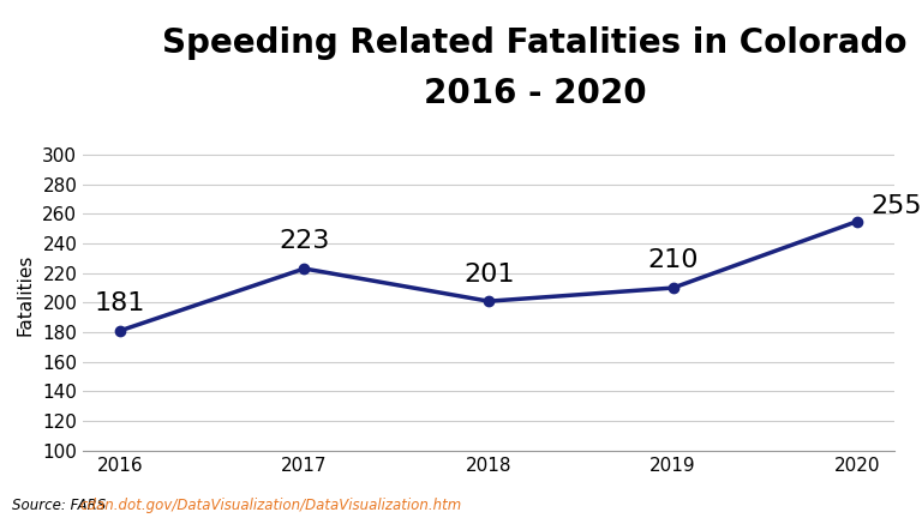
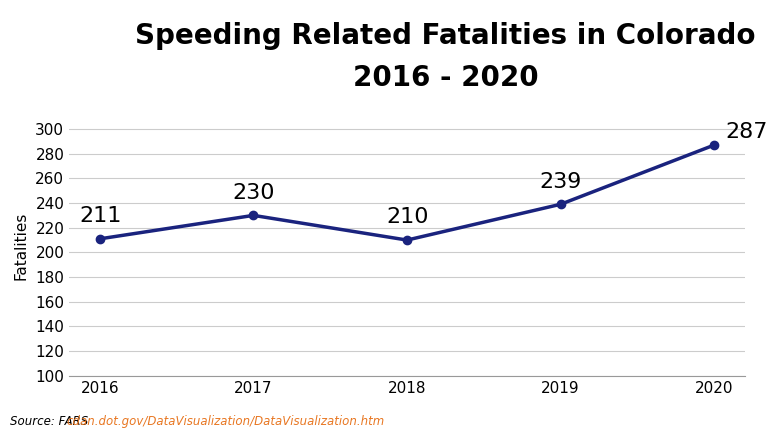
2016: 181 -> 211
2017: 223 -> 230
2018: 201 -> 210
2019: 210 -> 239
2020: 255 -> 287
